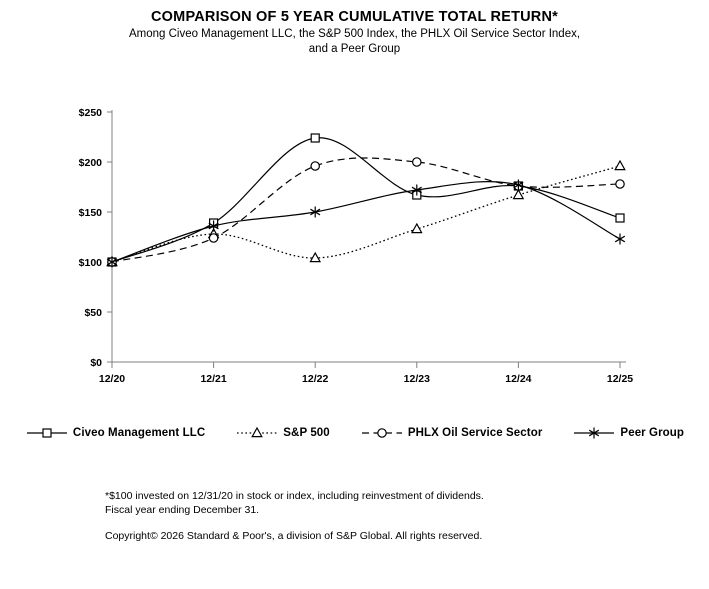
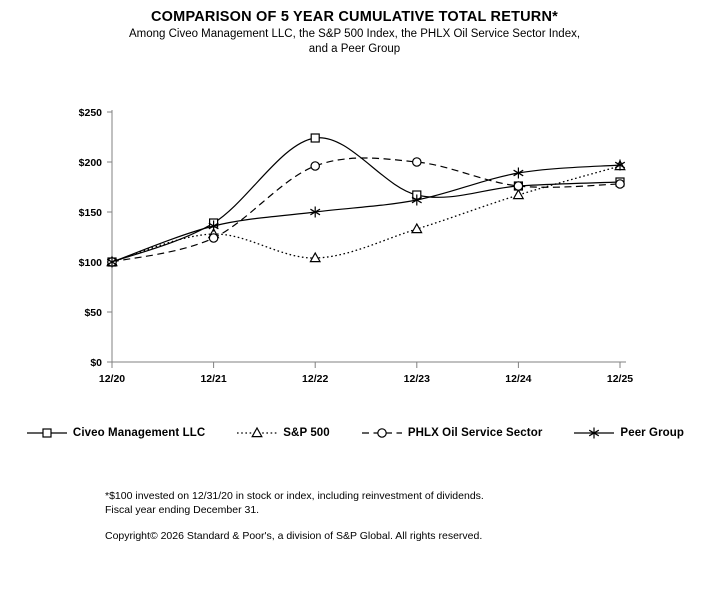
Peer Group/12/23: $172 -> $162
Peer Group/12/24: $177 -> $189
Civeo Management LLC/12/25: $144 -> $180
Peer Group/12/25: $123 -> $197
